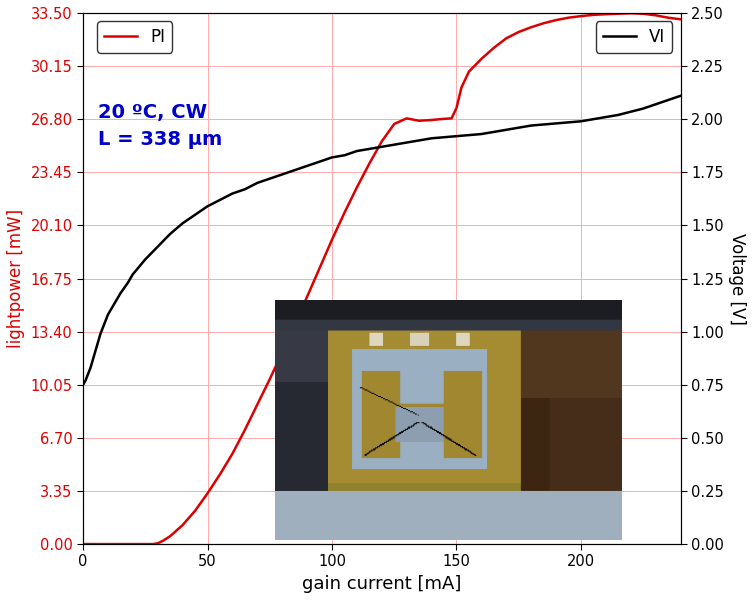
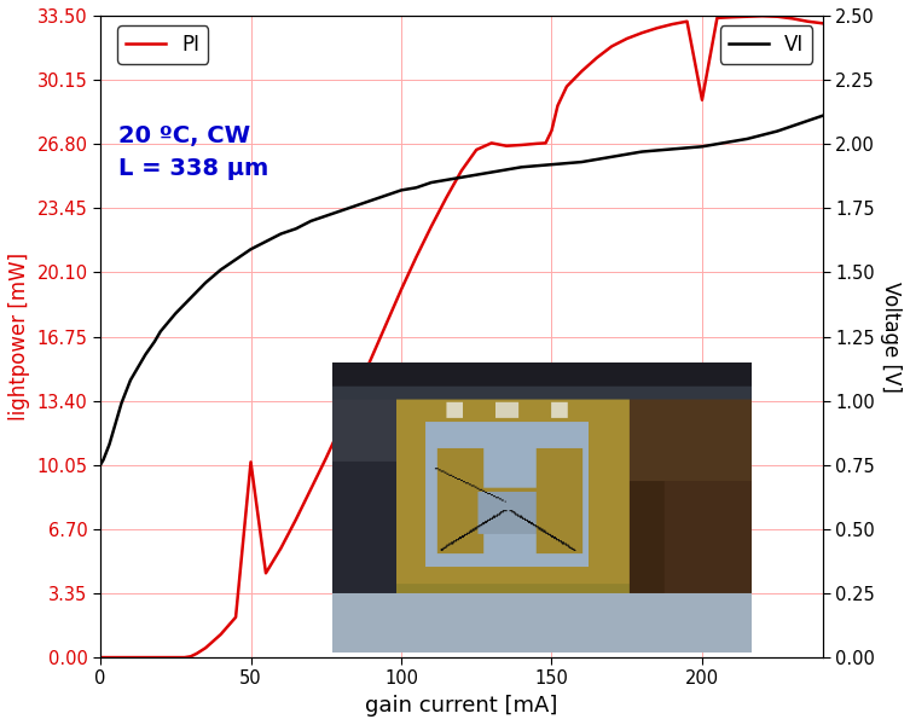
PI/50: 3.2 -> 10.2
PI/200: 33.3 -> 29.1
